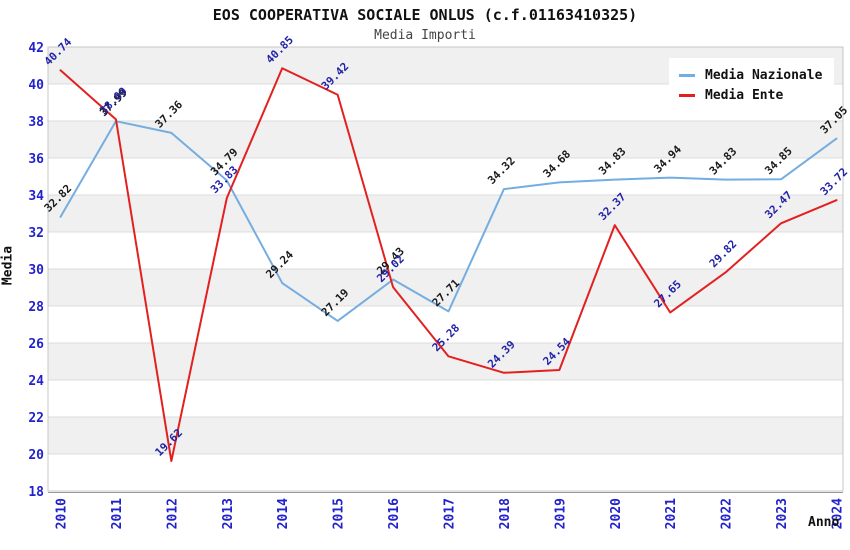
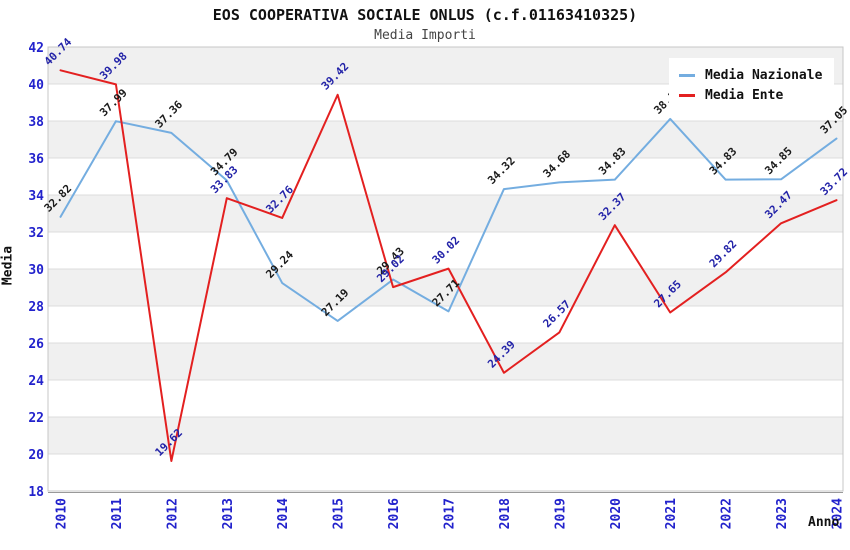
Media Ente/2011: 38.09 -> 39.98
Media Ente/2014: 40.85 -> 32.76
Media Ente/2017: 25.28 -> 30.02
Media Ente/2019: 24.54 -> 26.57
Media Nazionale/2021: 34.94 -> 38.11
